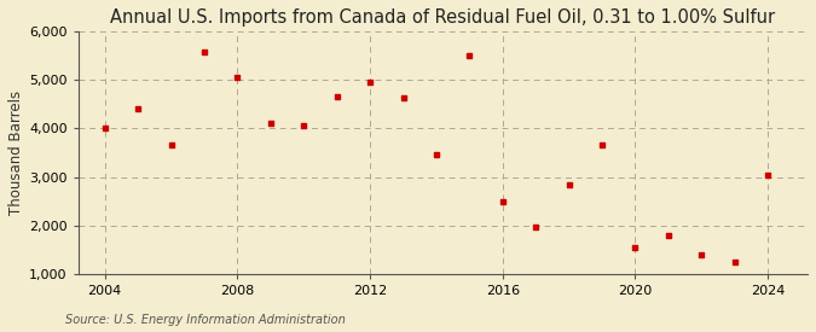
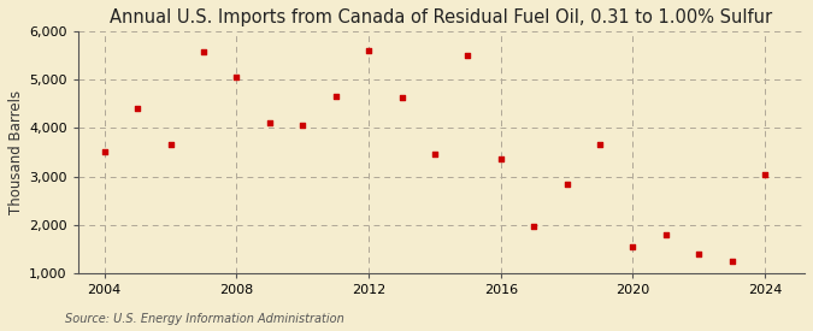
2004: 4,010 -> 3,500
2012: 4,950 -> 5,600
2016: 2,500 -> 3,350
